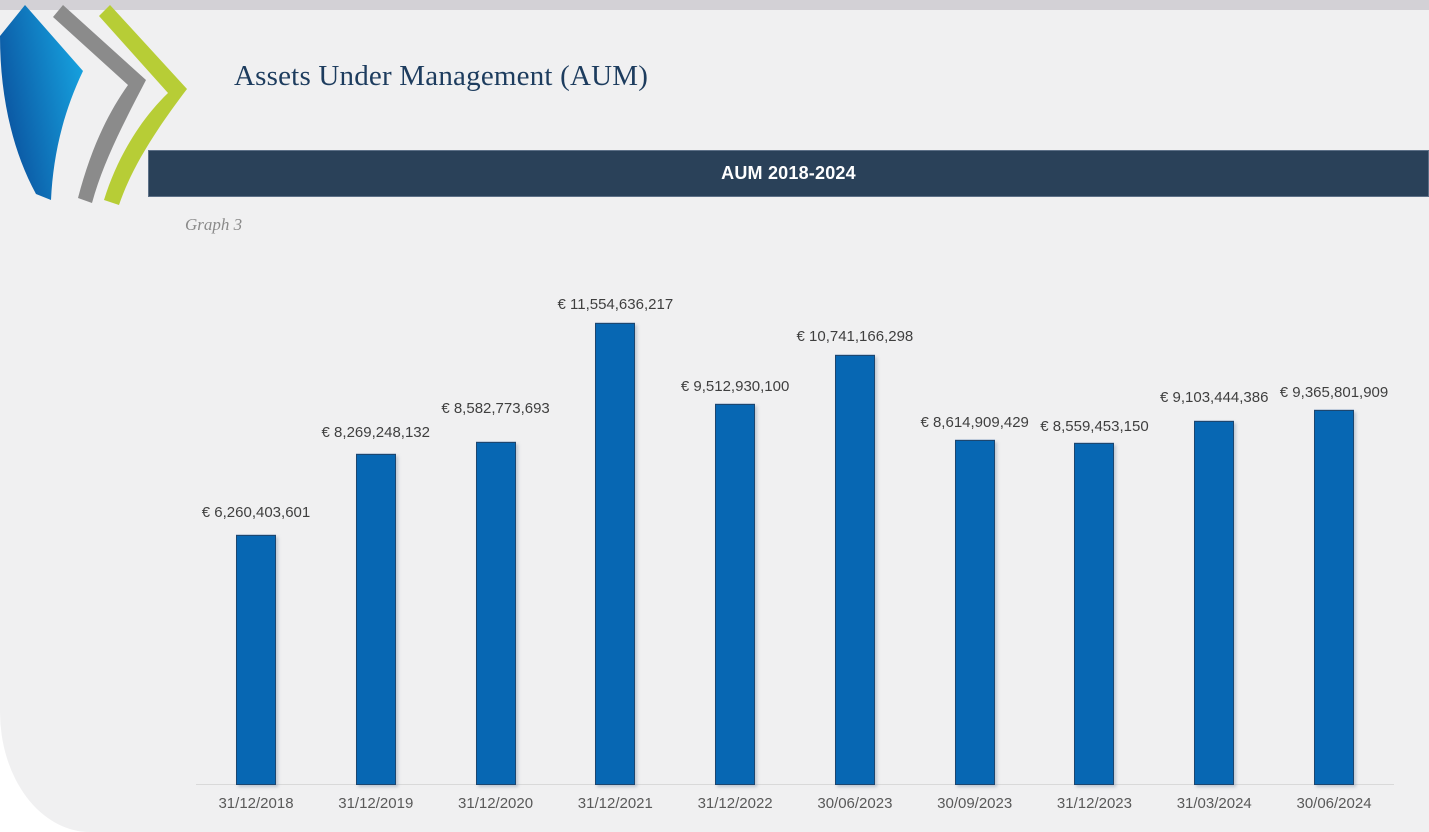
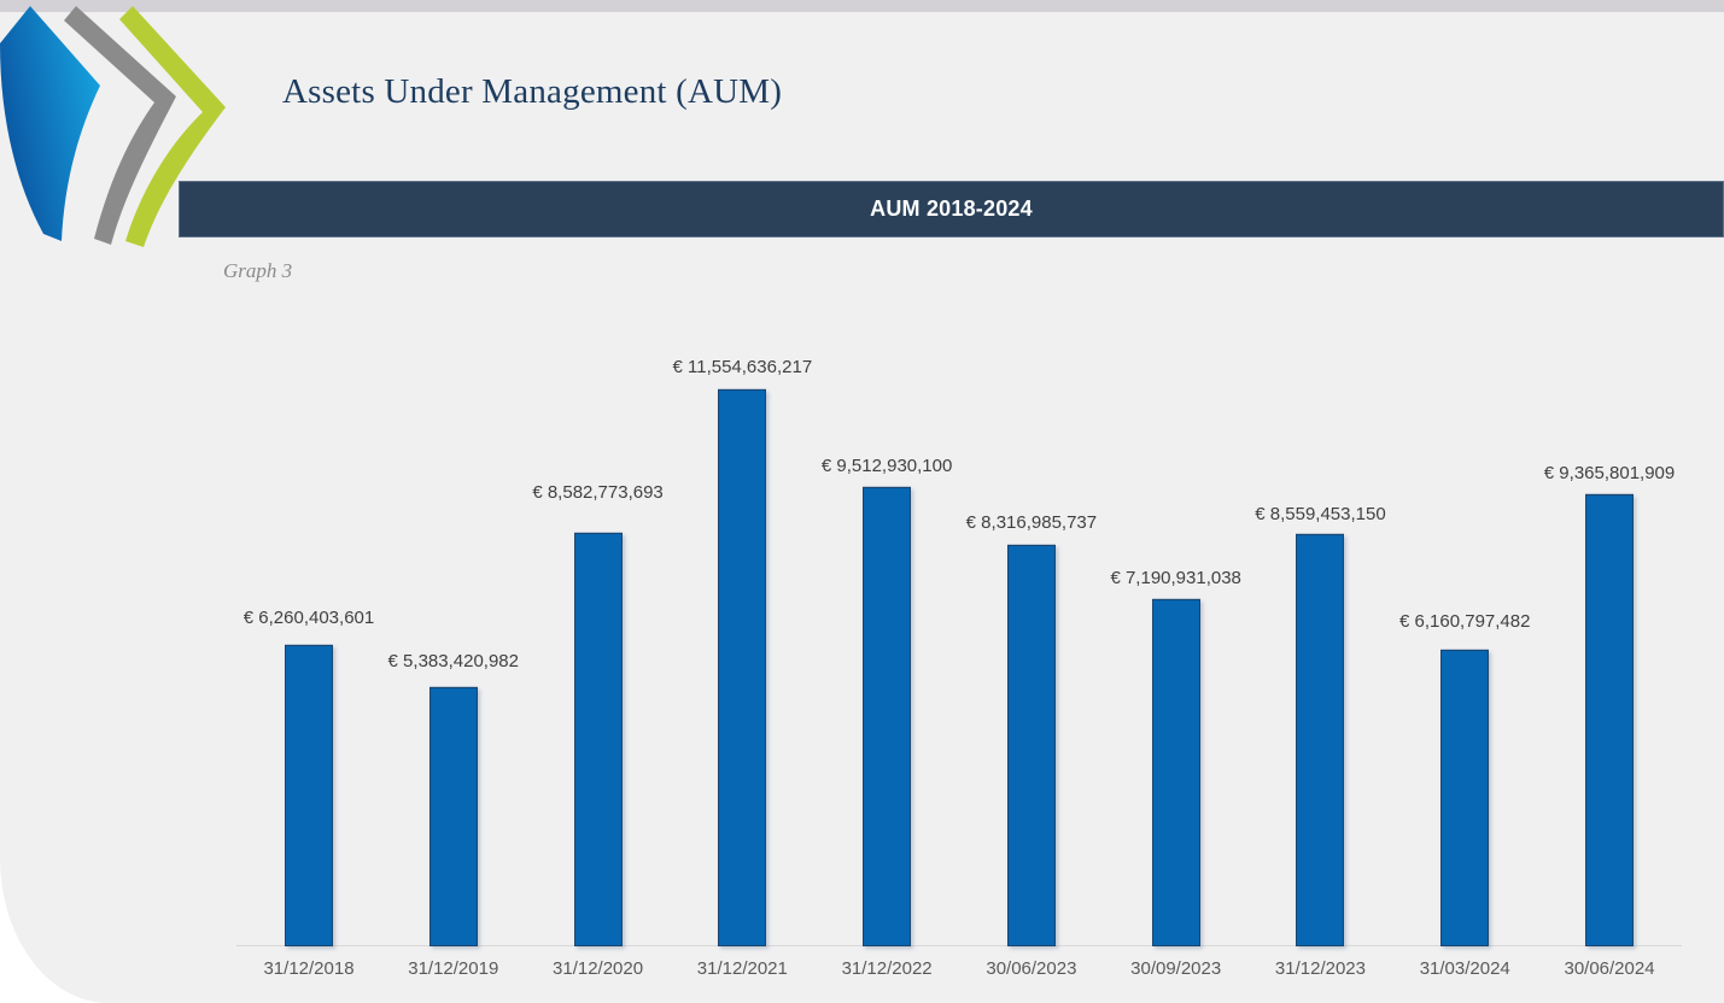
31/12/2019: 8,269,248,132 -> 5,383,420,982
30/06/2023: 10,741,166,298 -> 8,316,985,737
30/09/2023: 8,614,909,429 -> 7,190,931,038
31/03/2024: 9,103,444,386 -> 6,160,797,482
